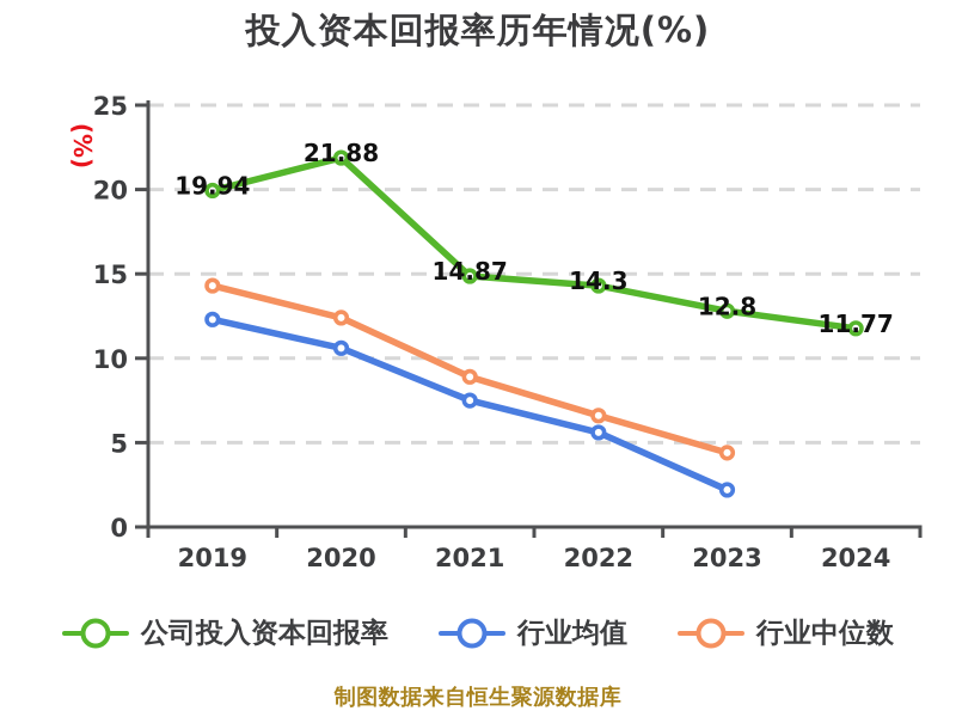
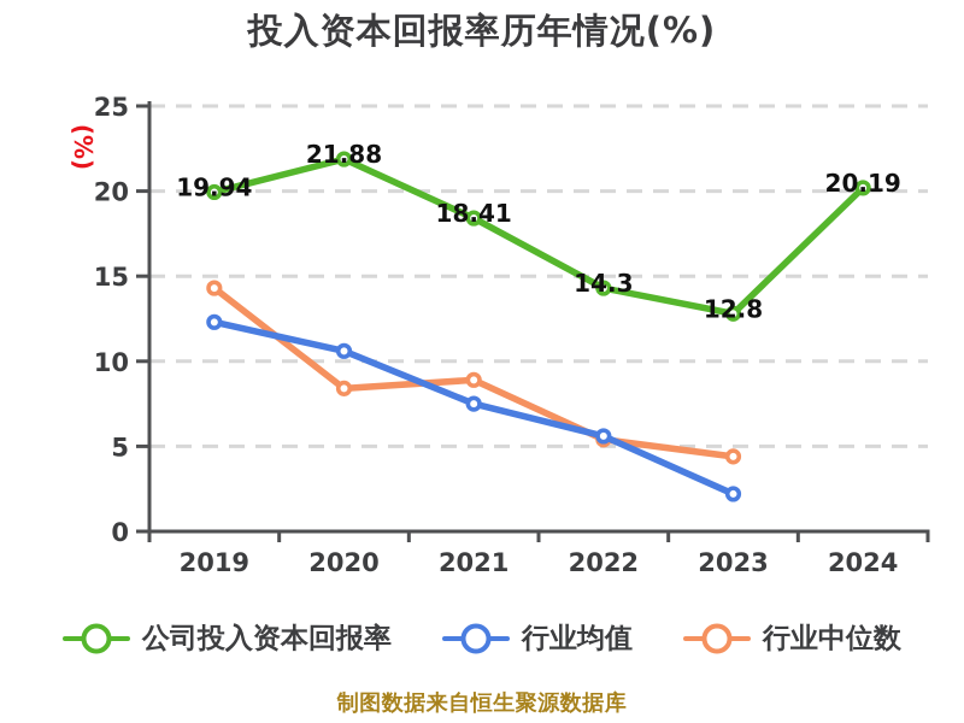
行业中位数/2020: 12.4 -> 8.4
公司投入资本回报率/2021: 14.87 -> 18.41
行业中位数/2022: 6.6 -> 5.4
公司投入资本回报率/2024: 11.77 -> 20.19
